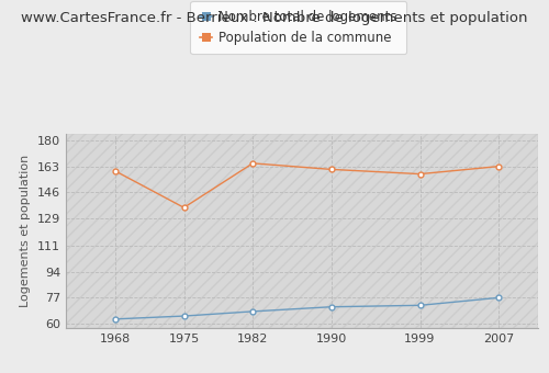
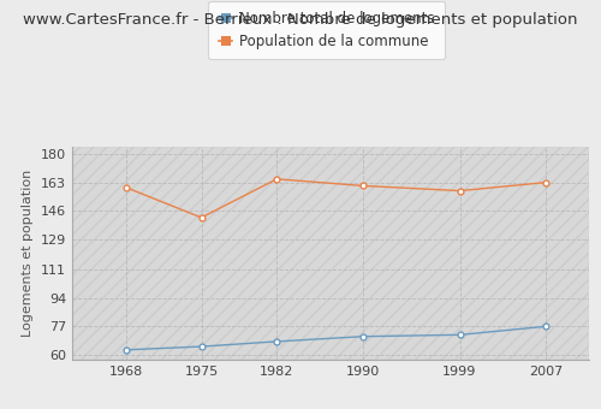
Population de la commune/1975: 136 -> 142
